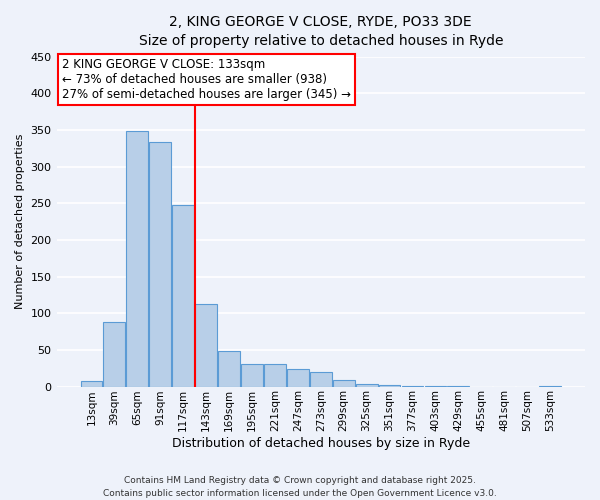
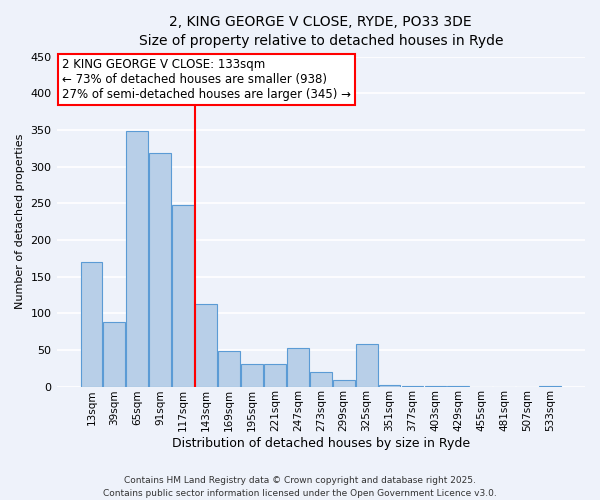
13sqm: 7 -> 170
91sqm: 333 -> 318
247sqm: 24 -> 52
325sqm: 4 -> 58
